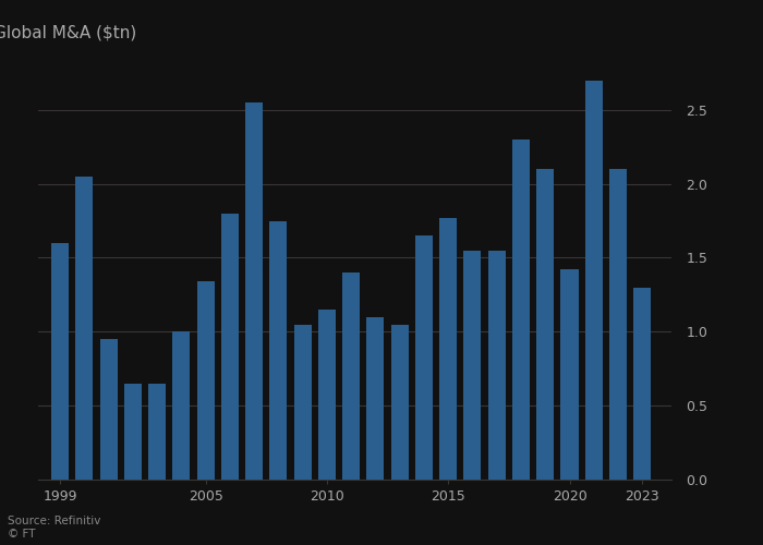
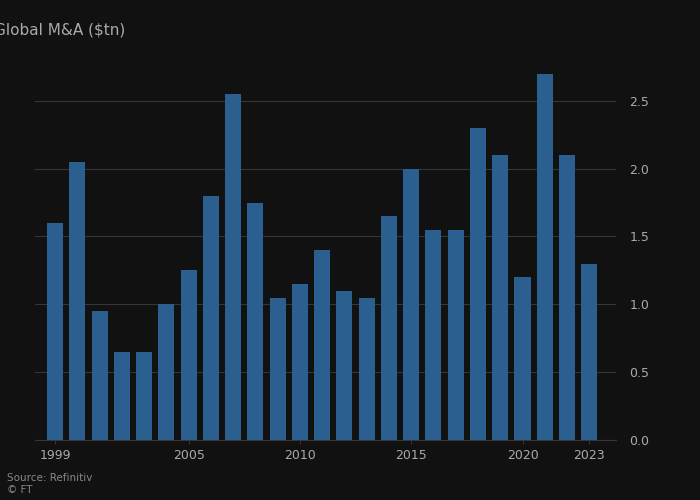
2005: 1.34 -> 1.25
2015: 1.77 -> 2.00
2020: 1.42 -> 1.20
